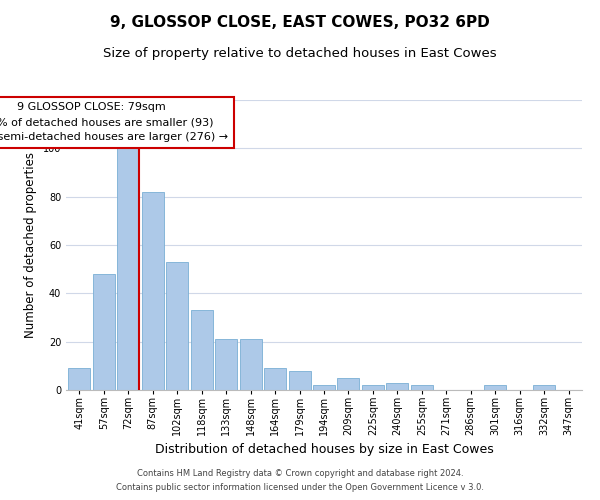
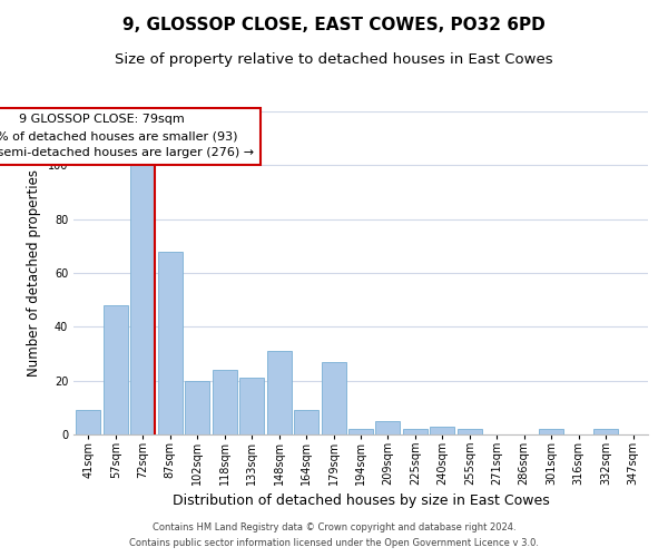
87sqm: 82 -> 68
102sqm: 53 -> 20
118sqm: 33 -> 24
148sqm: 21 -> 31
179sqm: 8 -> 27
